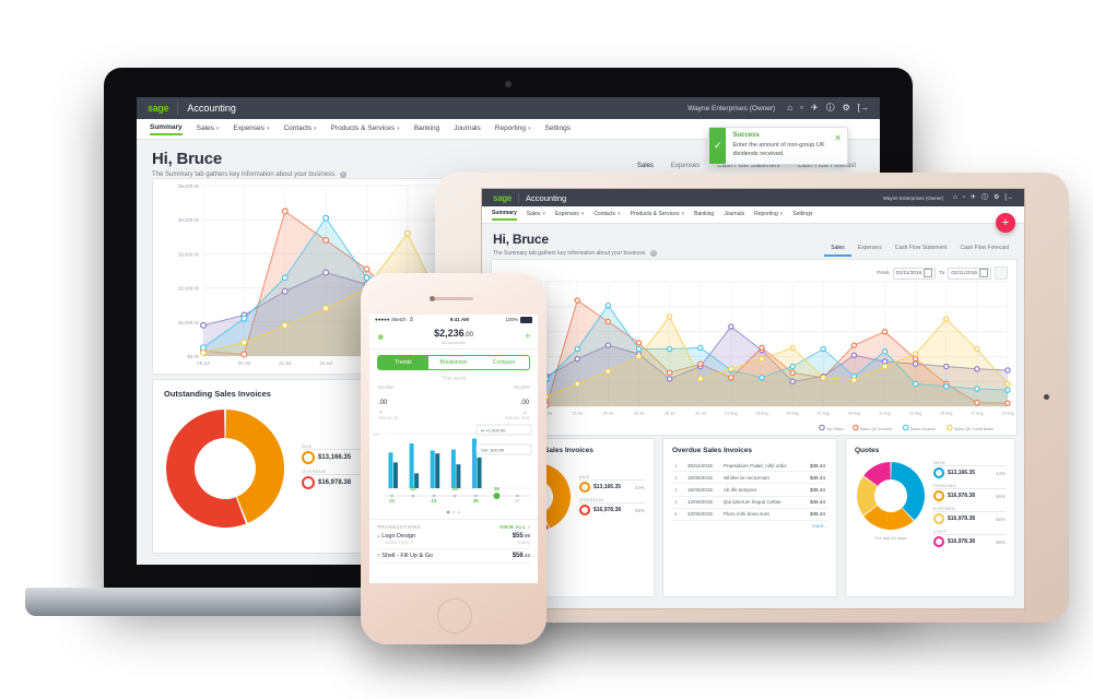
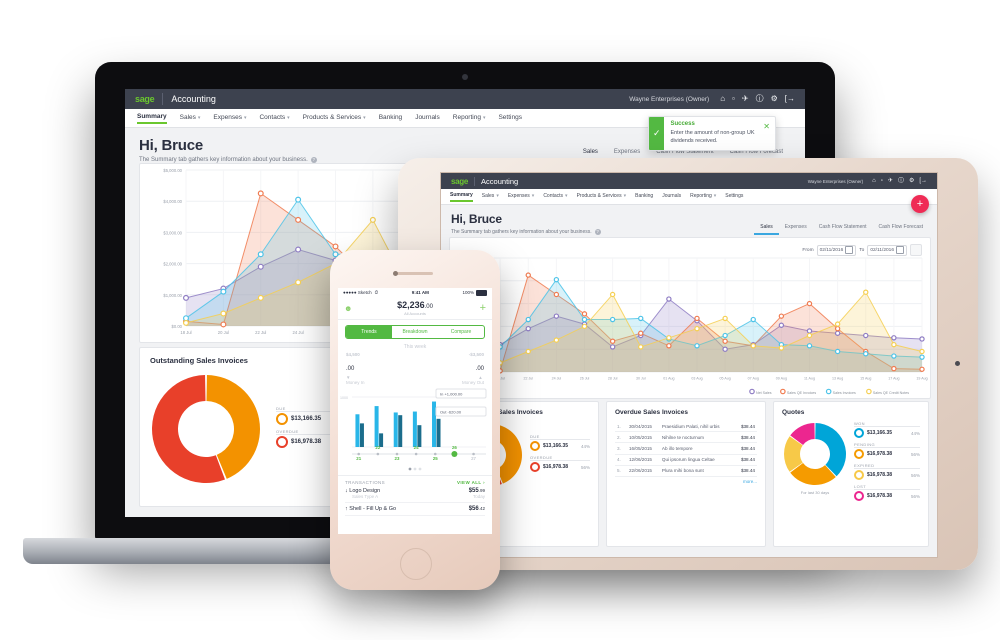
Sales QE Credit Notes/28 Jul: $3600 -> $3400
Sales Invoices/11 Aug: $2200 -> $1200
Sales QE Credit Notes/17 Aug: $2300 -> $1200
